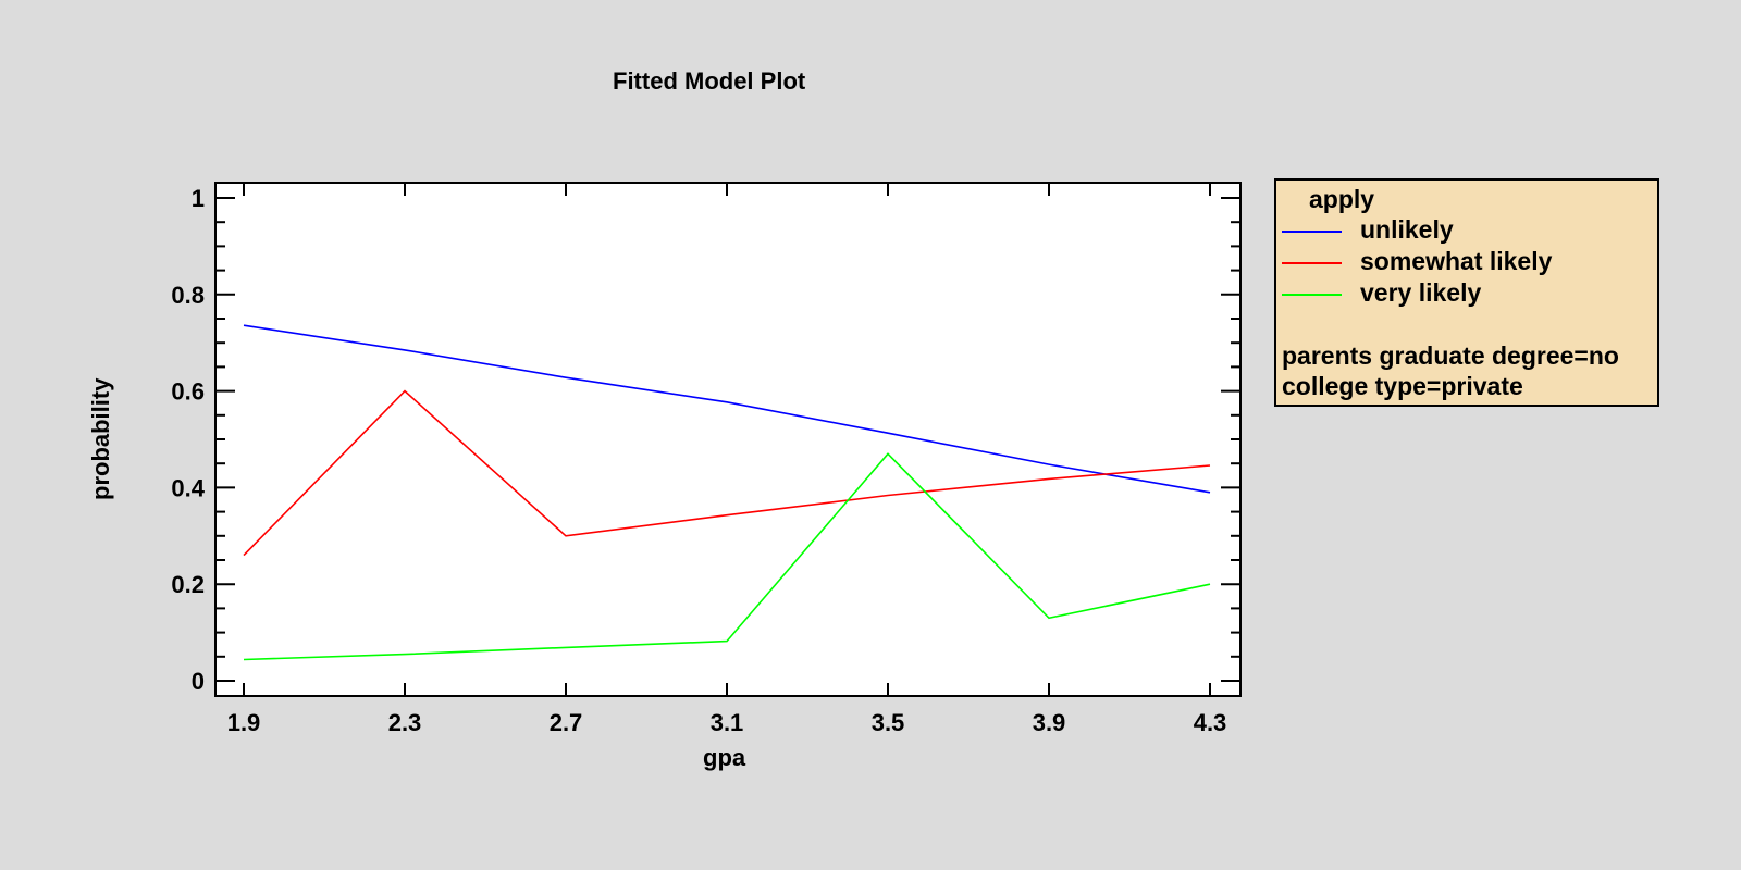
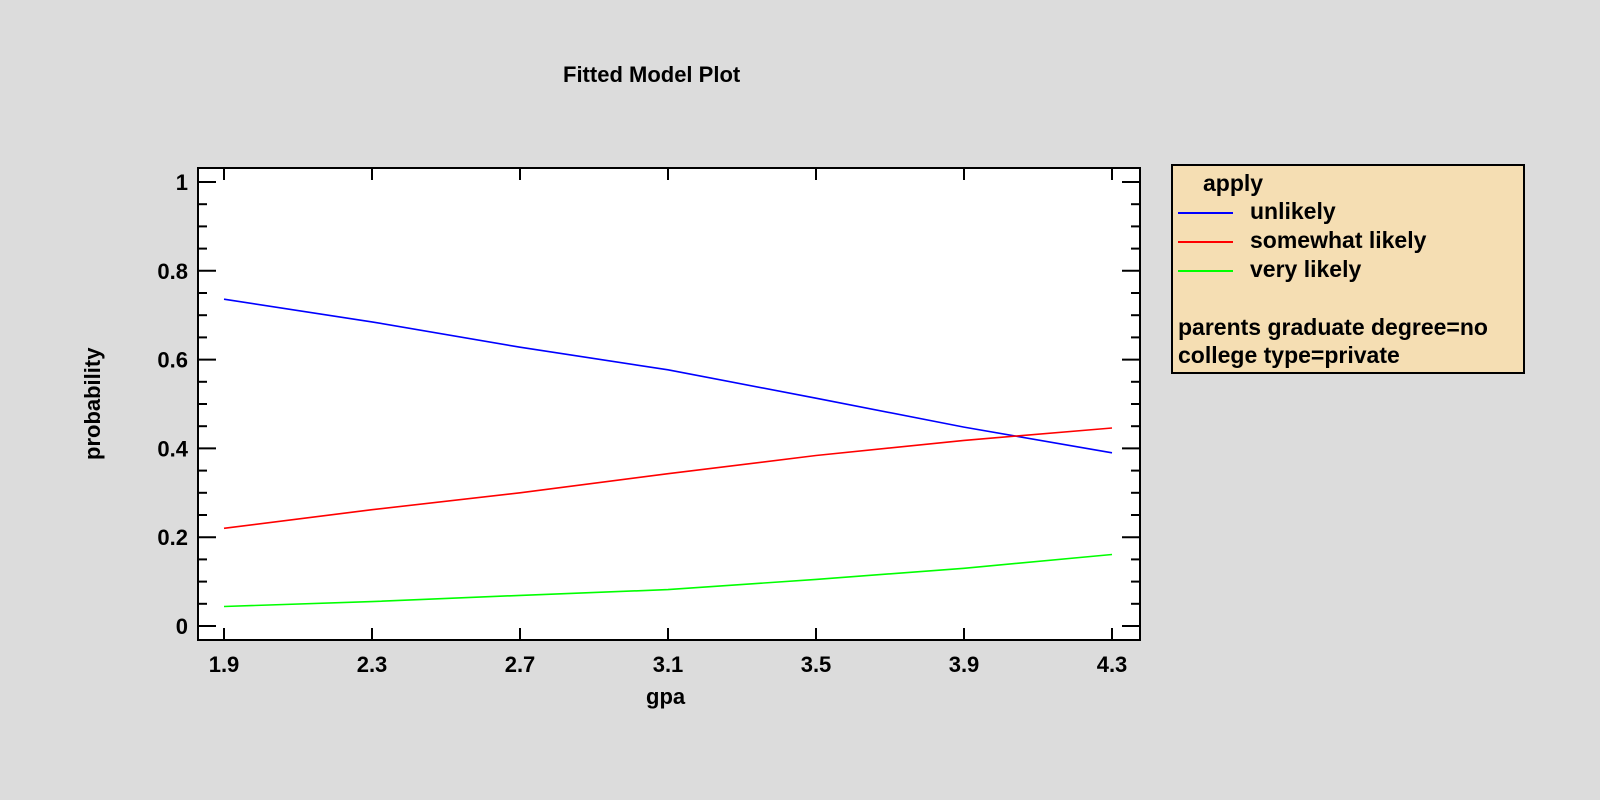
somewhat likely/1.9: 0.26 -> 0.22
somewhat likely/2.3: 0.60 -> 0.26
very likely/3.5: 0.47 -> 0.10
very likely/4.3: 0.20 -> 0.16
